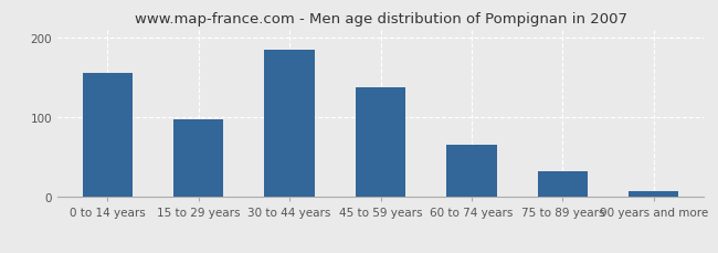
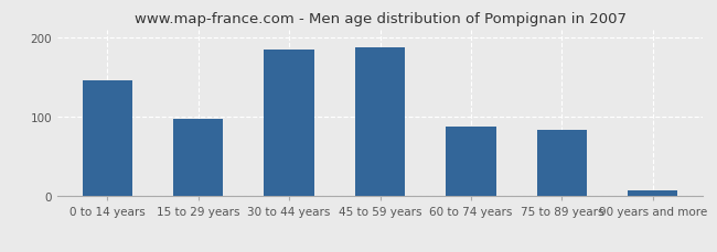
0 to 14 years: 155 -> 146
45 to 59 years: 138 -> 188
60 to 74 years: 65 -> 88
75 to 89 years: 32 -> 84
